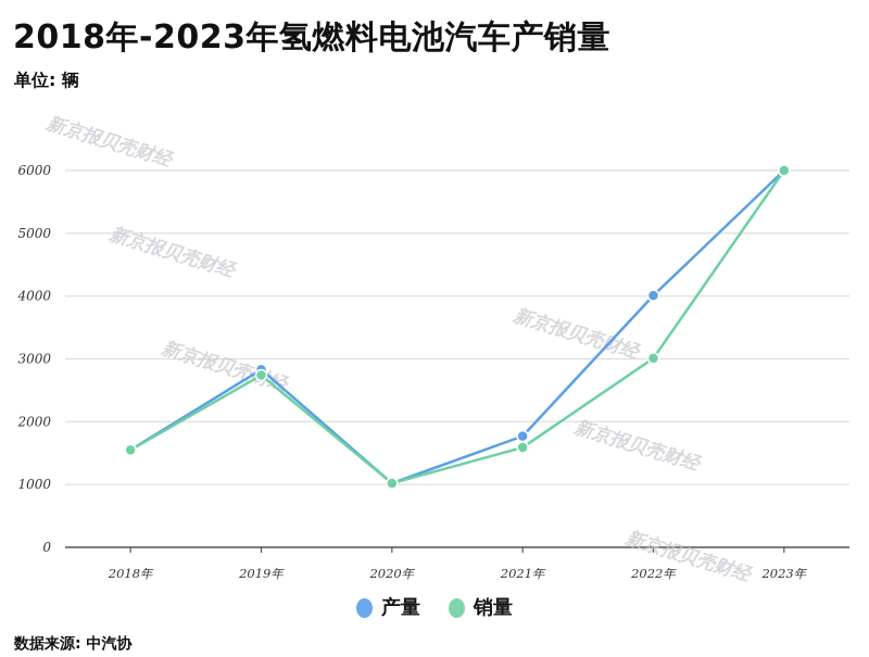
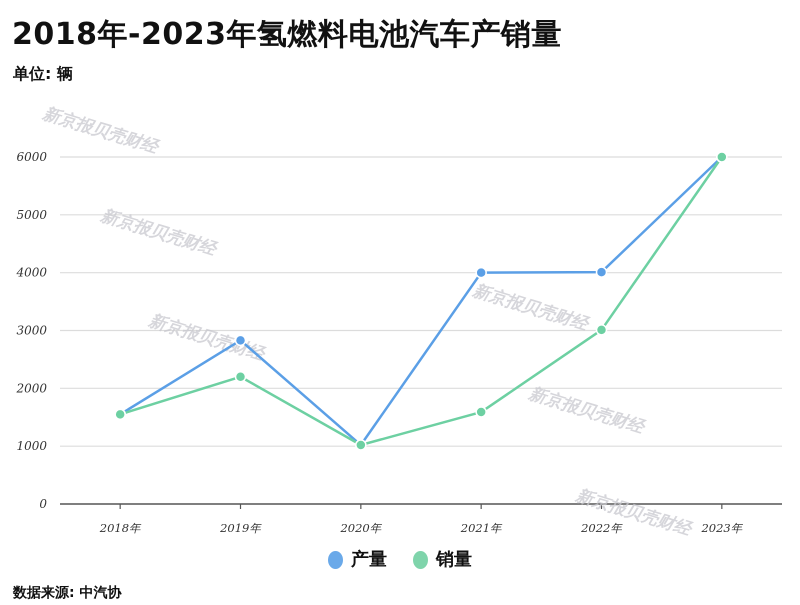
销量/2019年: 2700 -> 2200
产量/2021年: 1800 -> 4000
